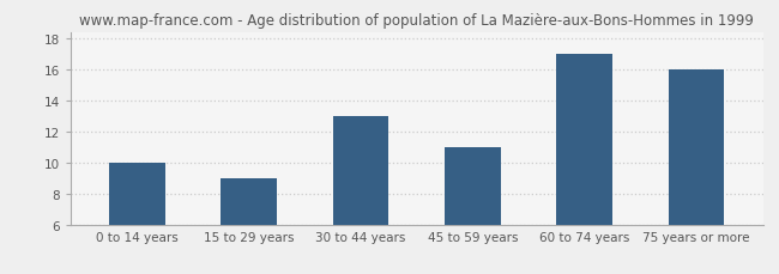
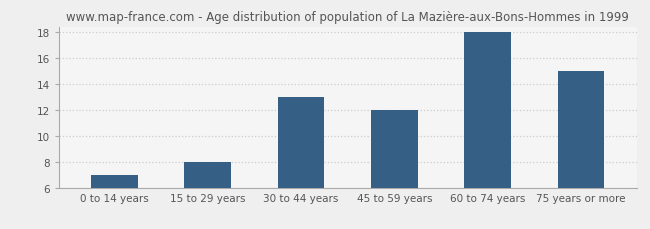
0 to 14 years: 10 -> 7
15 to 29 years: 9 -> 8
45 to 59 years: 11 -> 12
60 to 74 years: 17 -> 18
75 years or more: 16 -> 15
